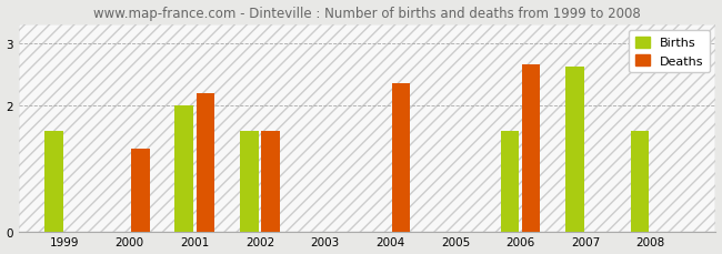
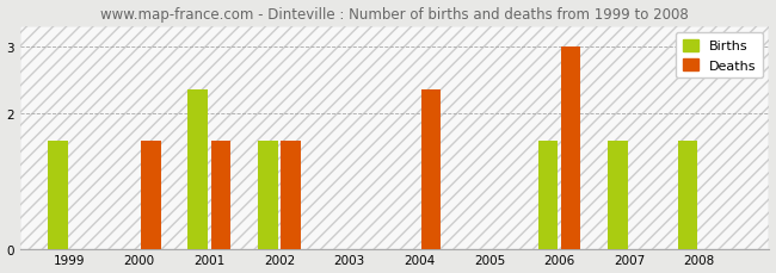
Deaths/2000: 1.32 -> 1.60
Births/2001: 2.00 -> 2.35
Deaths/2001: 2.20 -> 1.60
Deaths/2006: 2.66 -> 3.00
Births/2007: 2.62 -> 1.60
